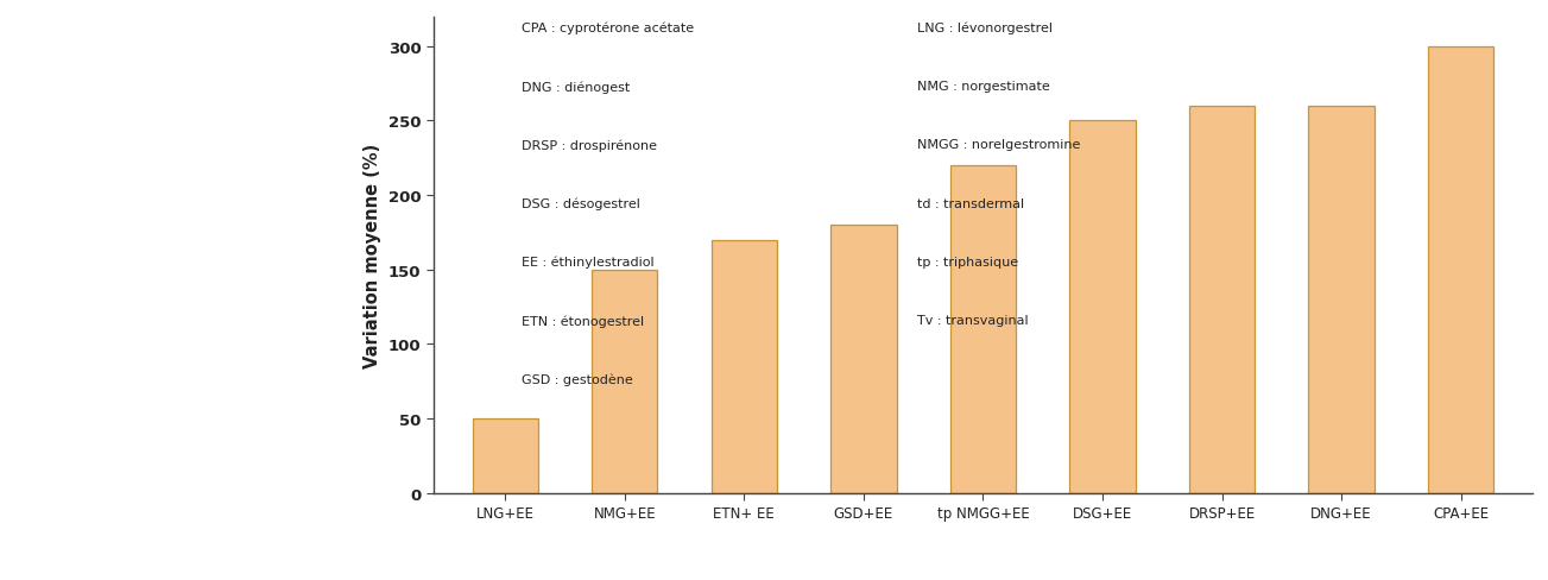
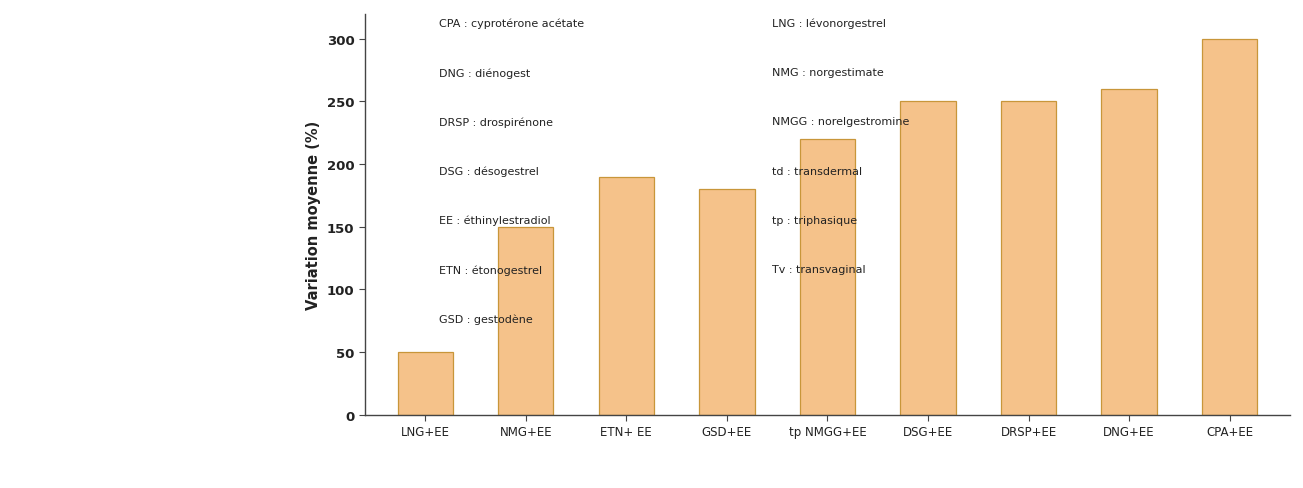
ETN+ EE: 170 -> 190
DRSP+EE: 260 -> 250
